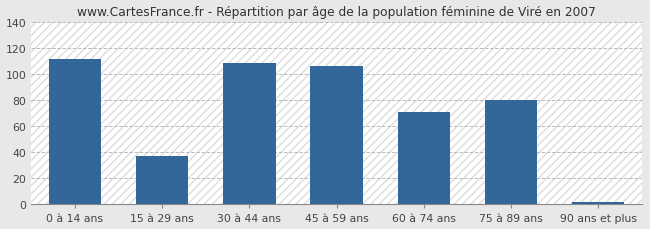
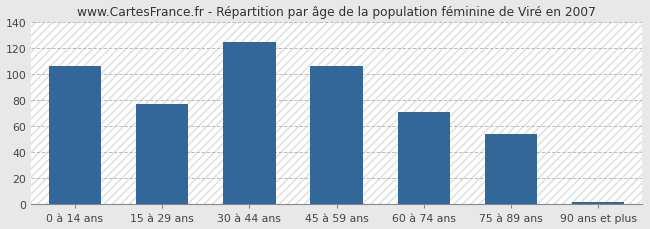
0 à 14 ans: 111 -> 106
15 à 29 ans: 37 -> 77
30 à 44 ans: 108 -> 124
75 à 89 ans: 80 -> 54
